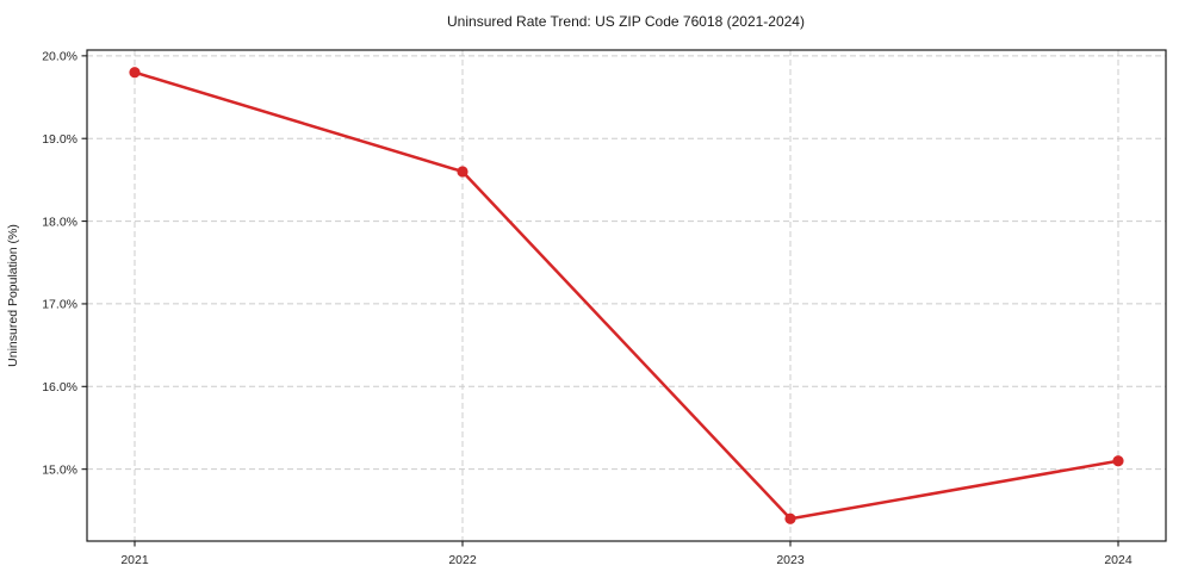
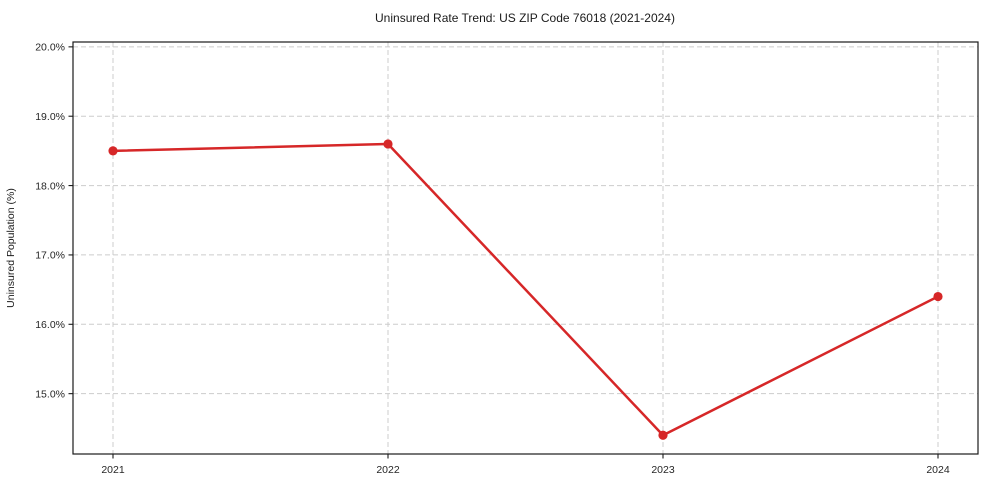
2021: 19.8% -> 18.5%
2024: 15.1% -> 16.4%
